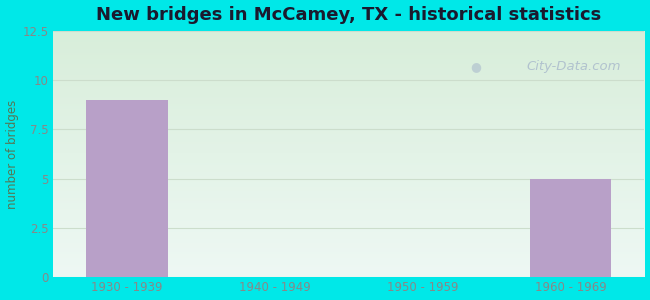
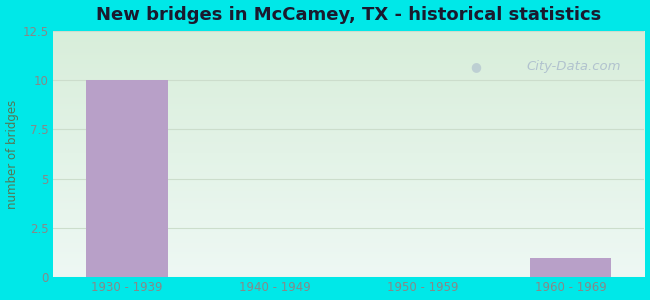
1930 - 1939: 9 -> 10
1960 - 1969: 5 -> 1
